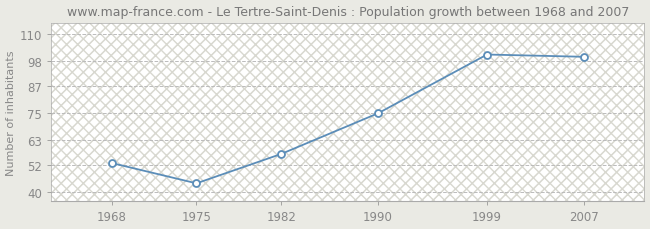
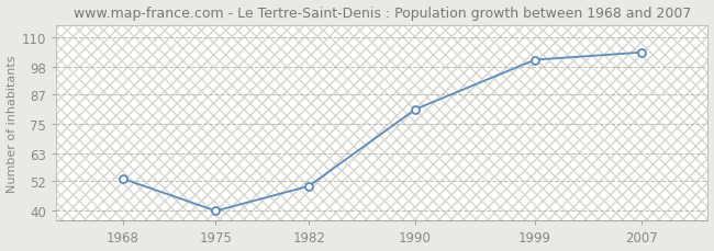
1975: 44 -> 40
1982: 57 -> 50
1990: 75 -> 81
2007: 100 -> 104
